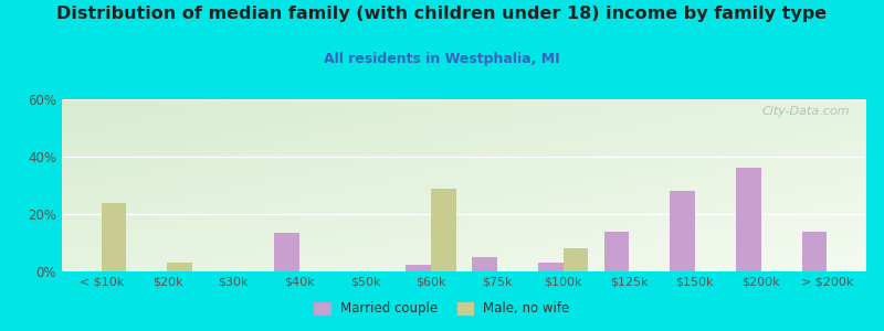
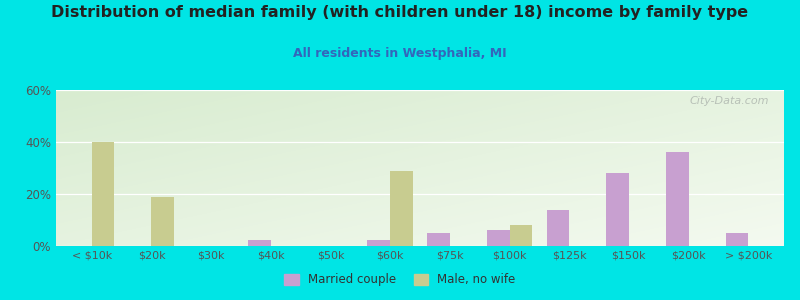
Male, no wife/< $10k: 24% -> 40%
Male, no wife/$20k: 3% -> 19%
Married couple/$40k: 13.5% -> 2.5%
Married couple/$100k: 3.0% -> 6.0%
Married couple/> $200k: 14.0% -> 5.0%
